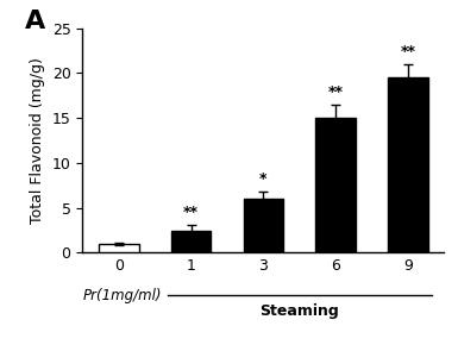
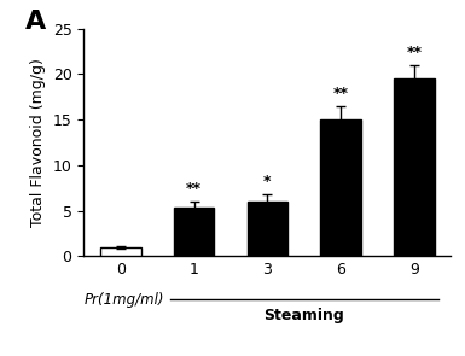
1: 2.4 -> 5.3
